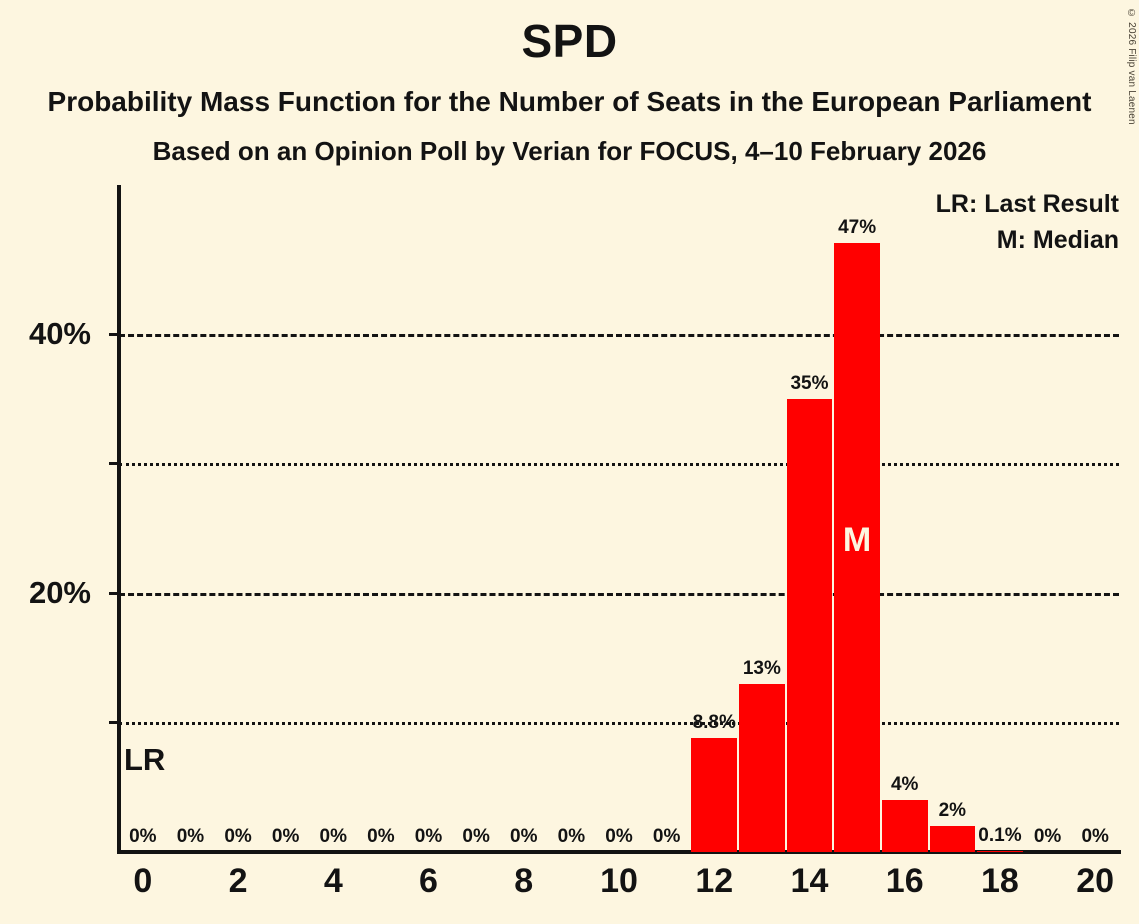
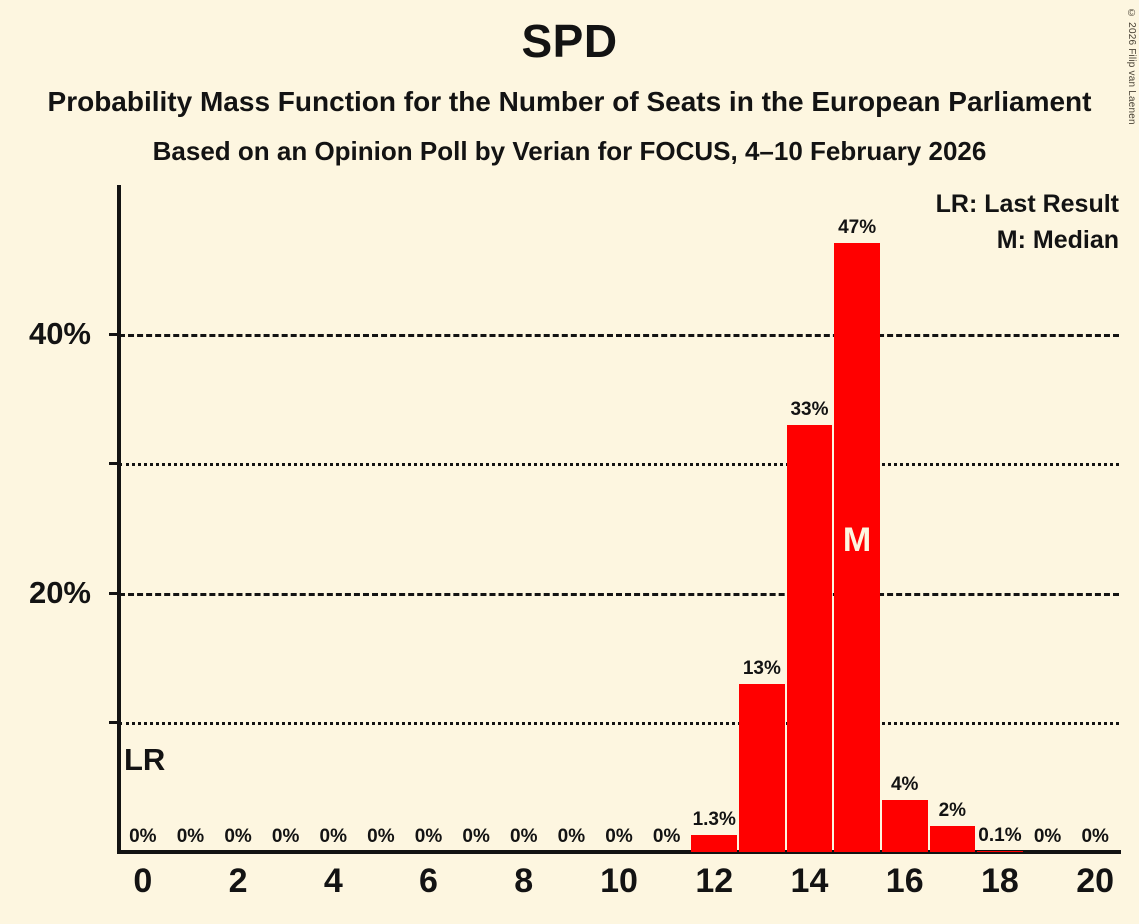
12: 8.8% -> 1.3%
14: 35% -> 33%
